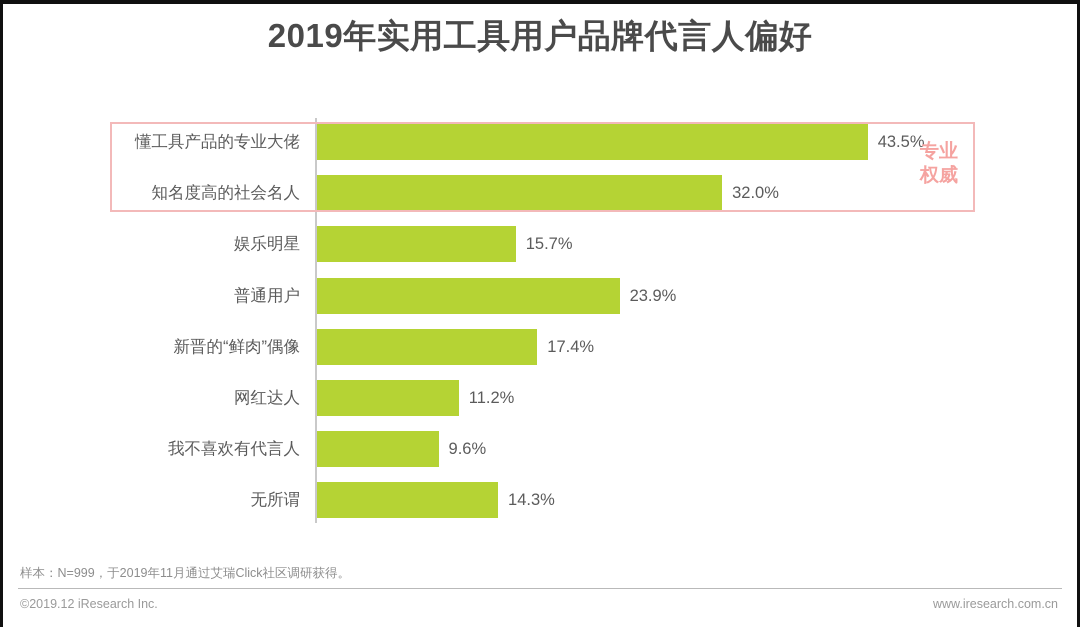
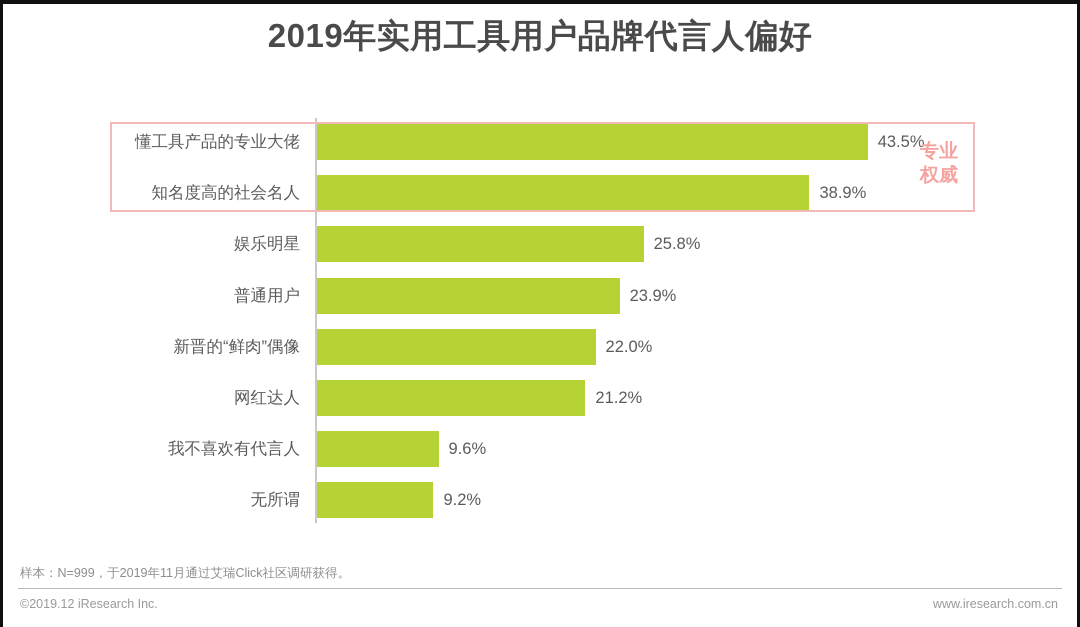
知名度高的社会名人: 32.0% -> 38.9%
娱乐明星: 15.7% -> 25.8%
新晋的“鲜肉”偶像: 17.4% -> 22.0%
网红达人: 11.2% -> 21.2%
无所谓: 14.3% -> 9.2%
